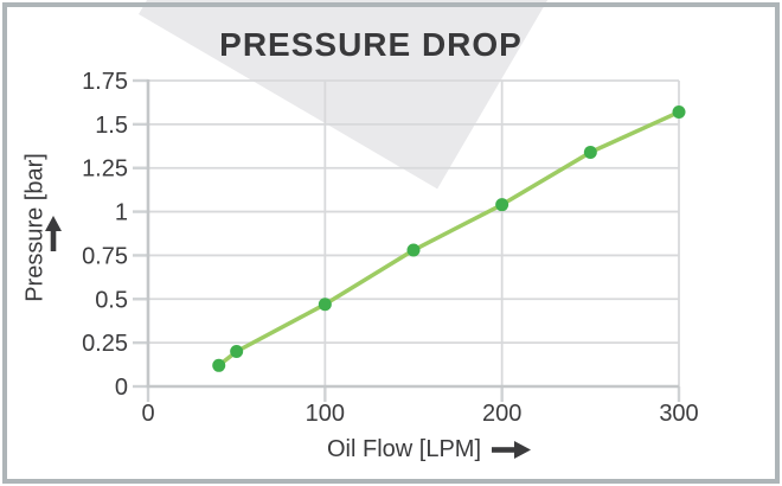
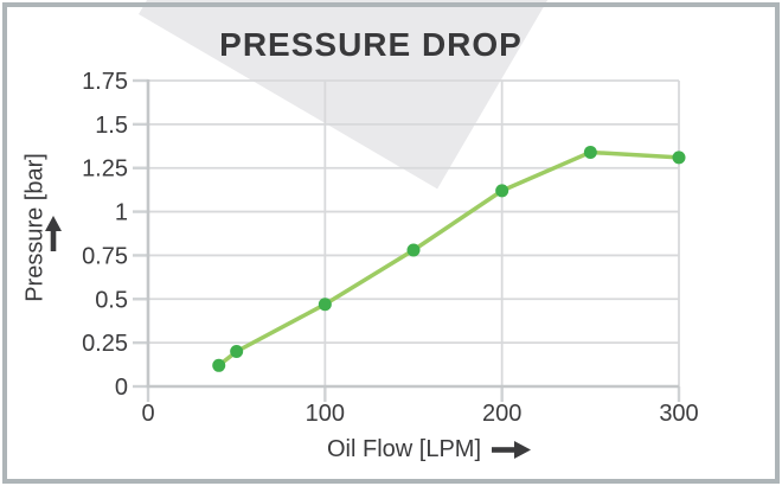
200: 1.04 -> 1.12
300: 1.57 -> 1.31
